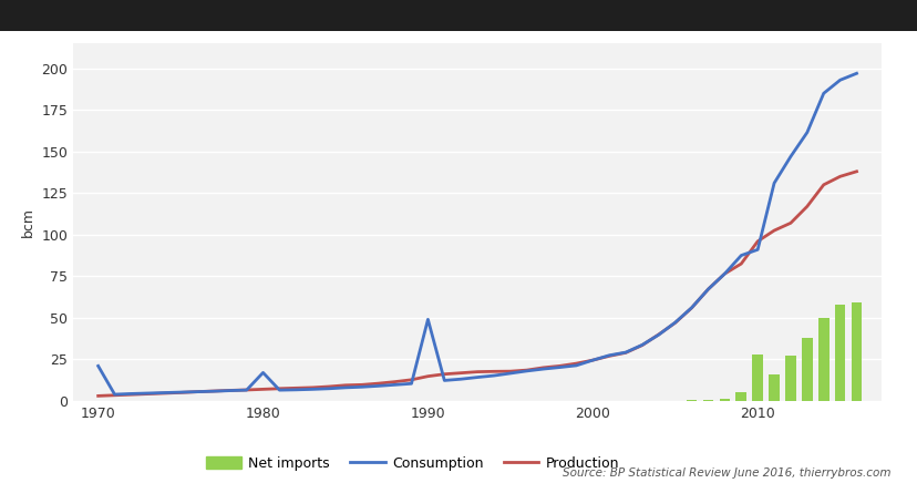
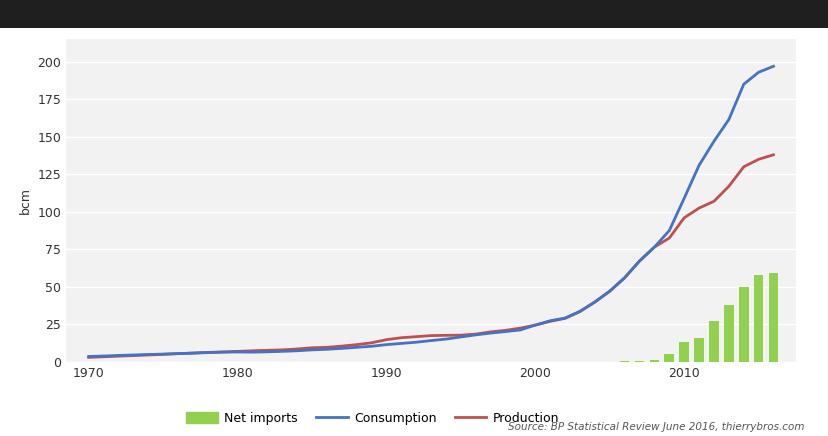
Consumption/1970: 21 -> 4
Consumption/1980: 17 -> 7
Consumption/1990: 49 -> 12
Consumption/2010: 91 -> 109
Net imports/2010: 28 -> 13
